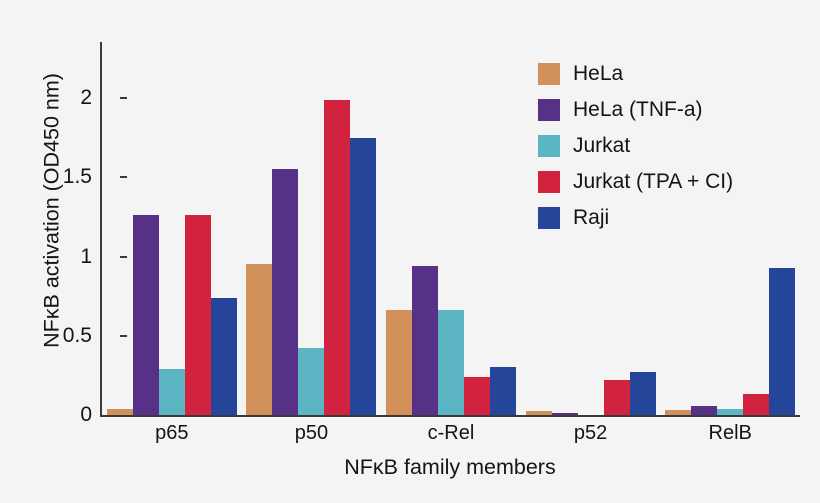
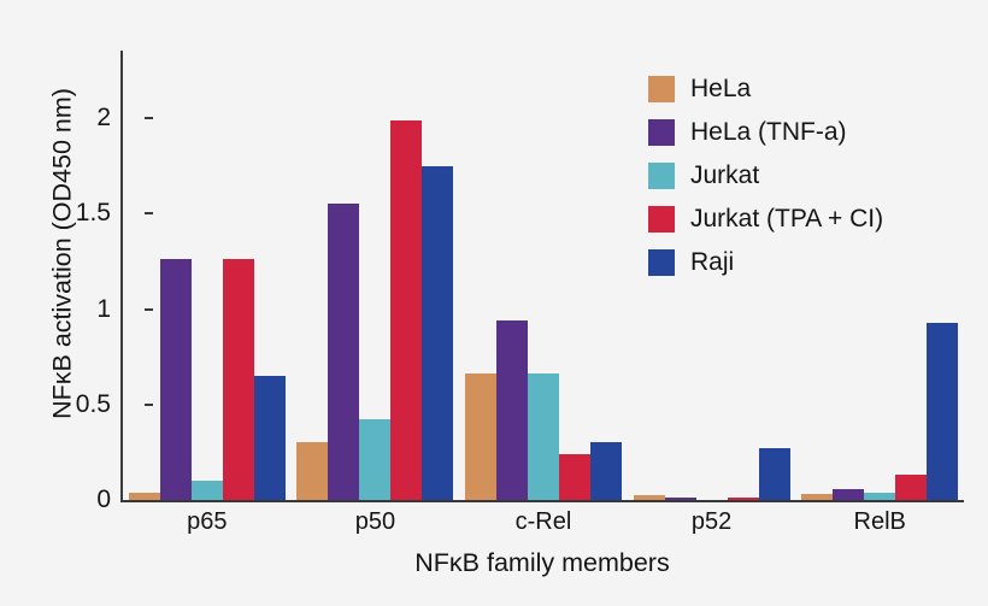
Jurkat/p65: 0.29 -> 0.10
Raji/p65: 0.74 -> 0.65
HeLa/p50: 0.95 -> 0.30
Jurkat (TPA + CI)/p52: 0.22 -> 0.01
